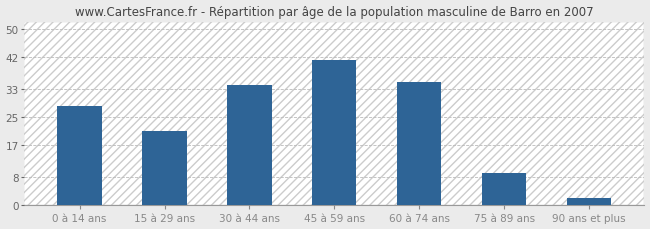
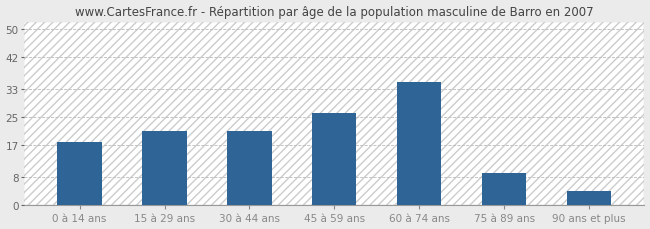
0 à 14 ans: 28 -> 18
30 à 44 ans: 34 -> 21
45 à 59 ans: 41 -> 26
90 ans et plus: 2 -> 4
